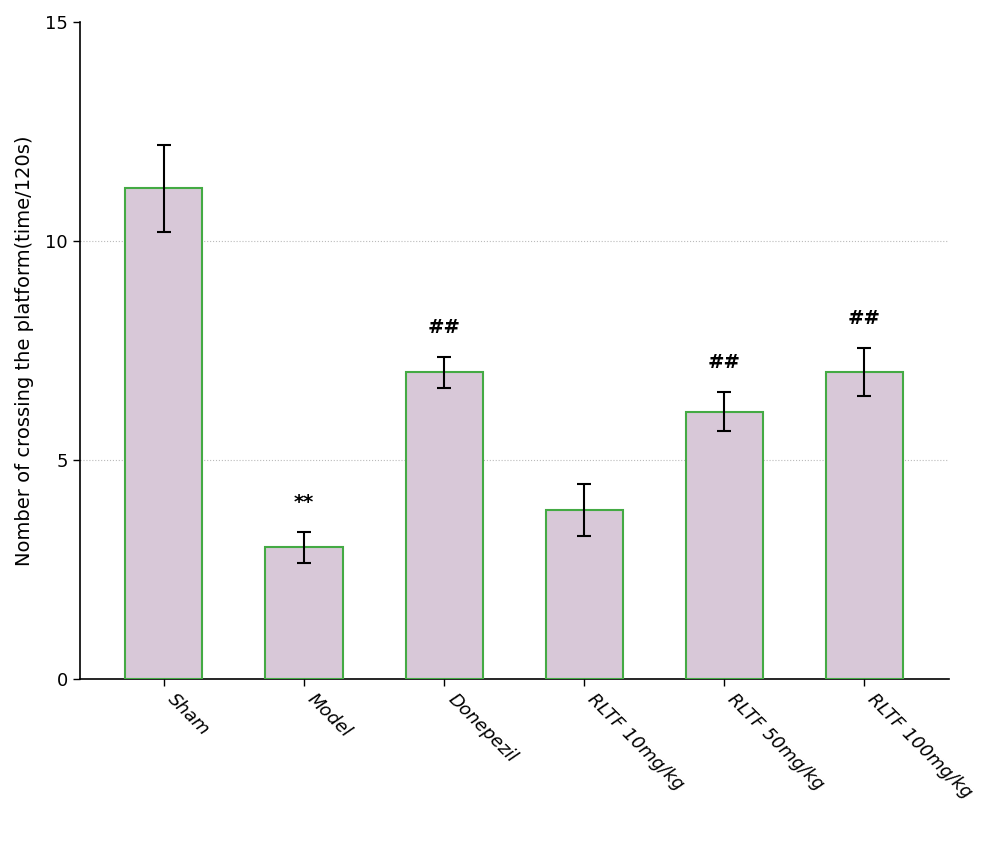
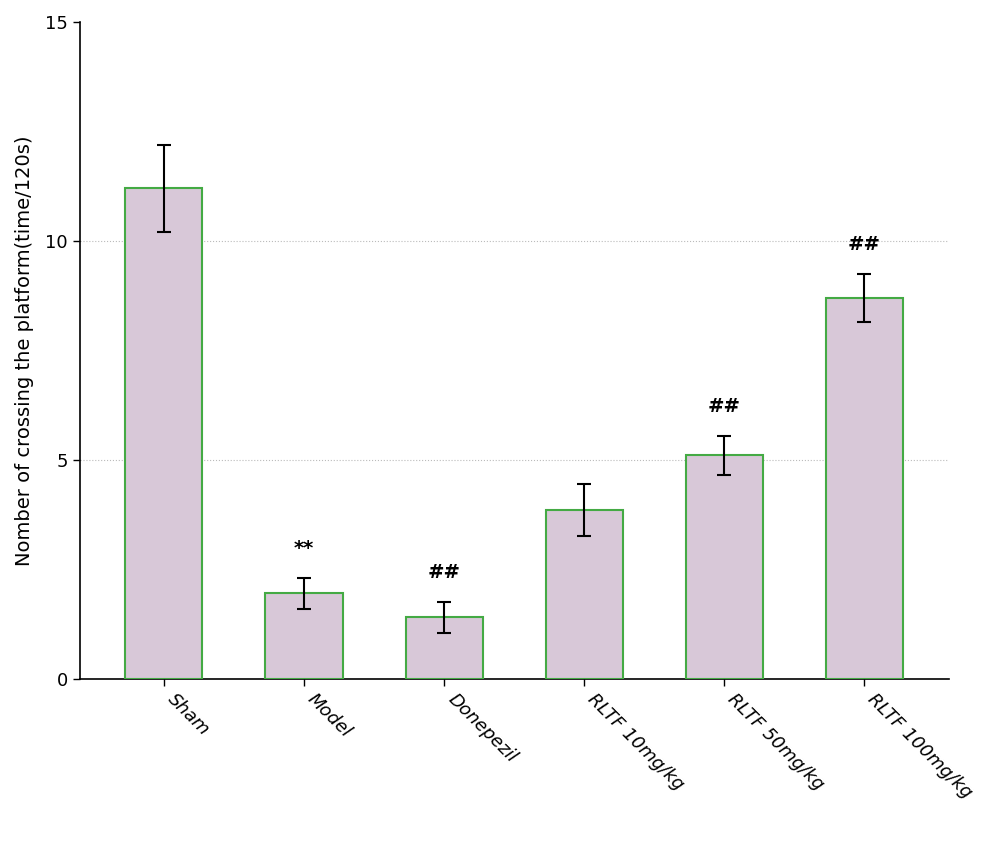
Model: 3.00 -> 1.95
Donepezil: 7.00 -> 1.40
RLTF 50mg/kg: 6.10 -> 5.10
RLTF 100mg/kg: 7.00 -> 8.70
